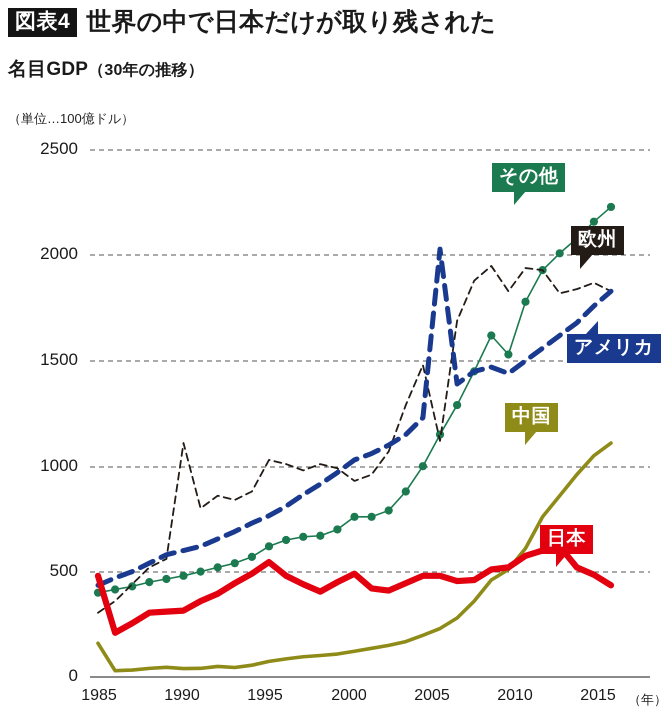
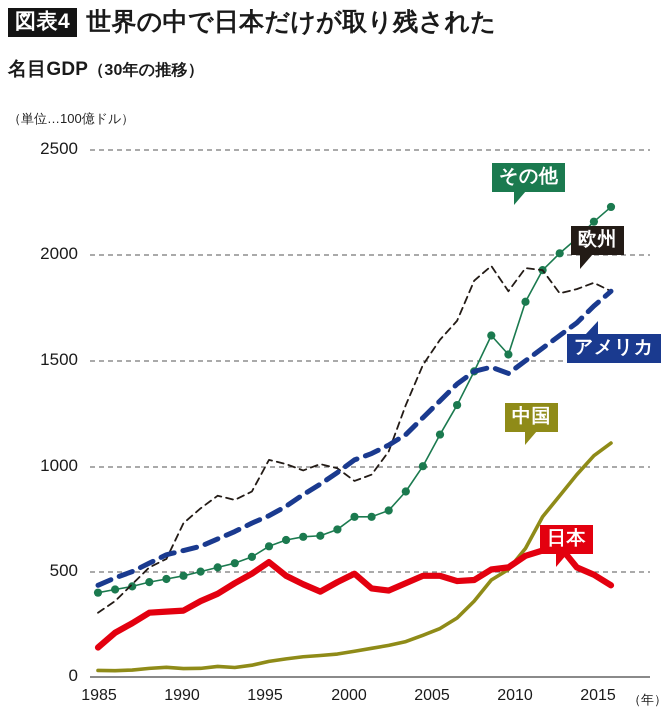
中国/1985: 160 -> 30
日本/1985: 480 -> 140
欧州/1990: 1110 -> 730
欧州/2005: 1120 -> 1600
アメリカ/2005: 2030 -> 1310
